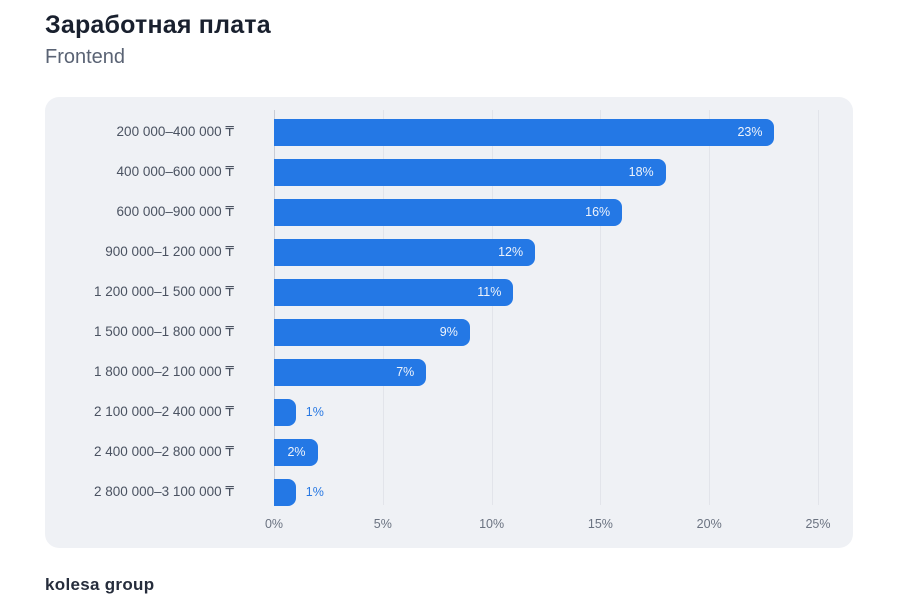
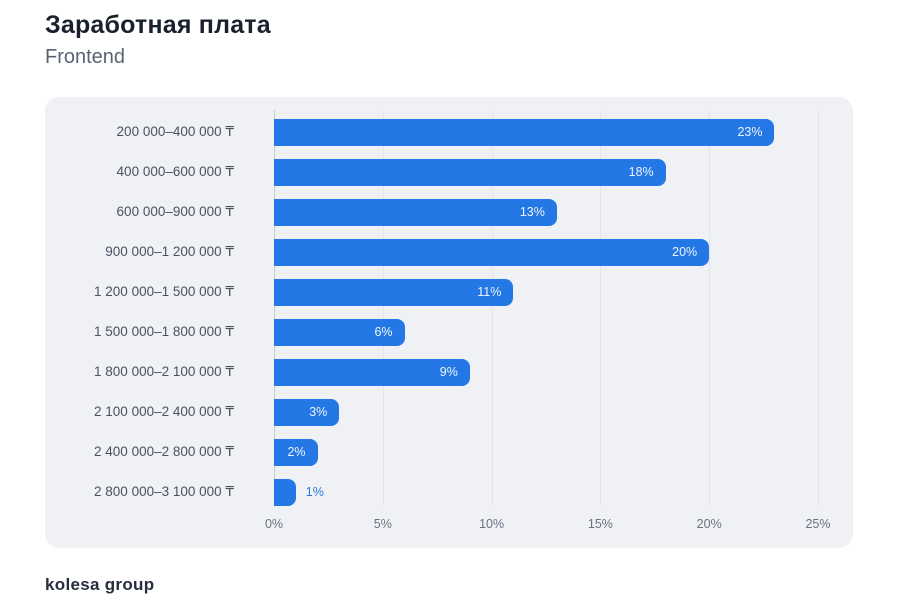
600 000–900 000 ₸: 16% -> 13%
900 000–1 200 000 ₸: 12% -> 20%
1 500 000–1 800 000 ₸: 9% -> 6%
1 800 000–2 100 000 ₸: 7% -> 9%
2 100 000–2 400 000 ₸: 1% -> 3%
